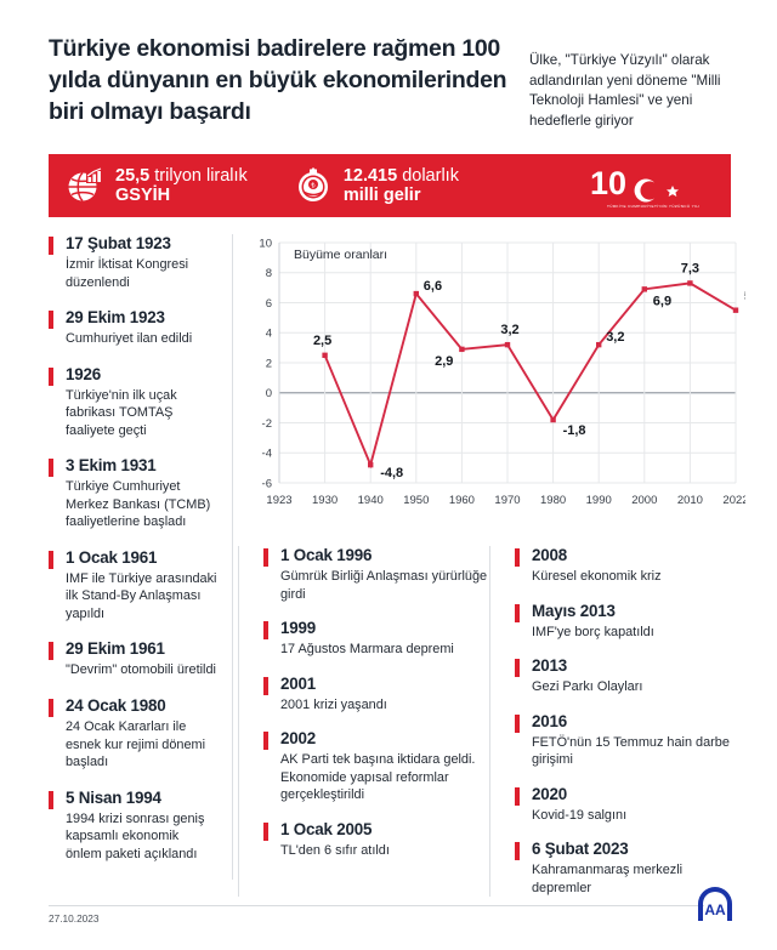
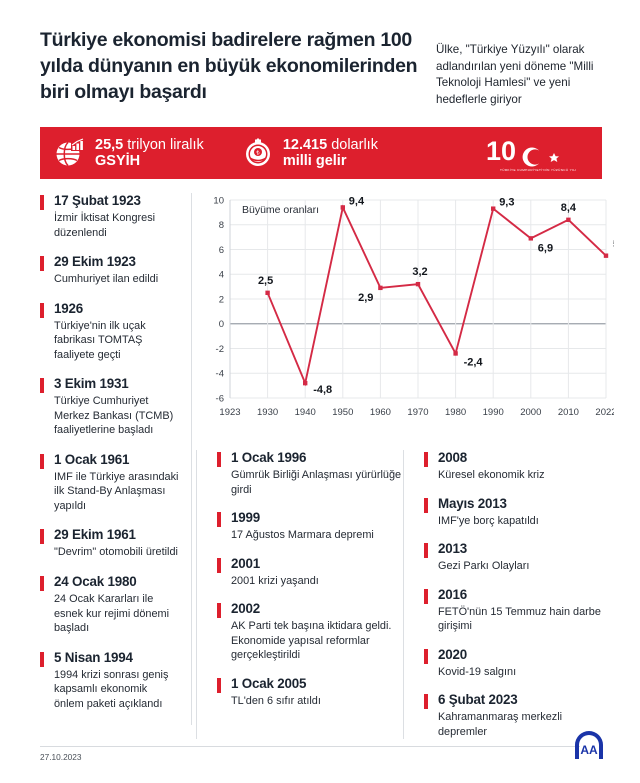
1950: 6,6 -> 9,4
1980: -1,8 -> -2,4
1990: 3,2 -> 9,3
2010: 7,3 -> 8,4
